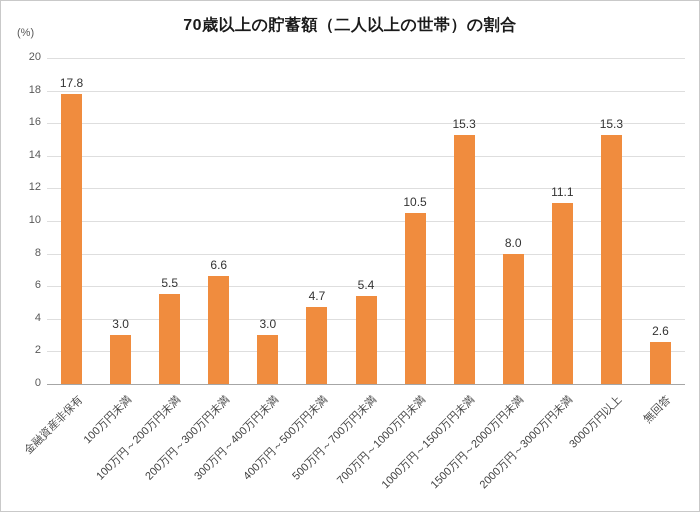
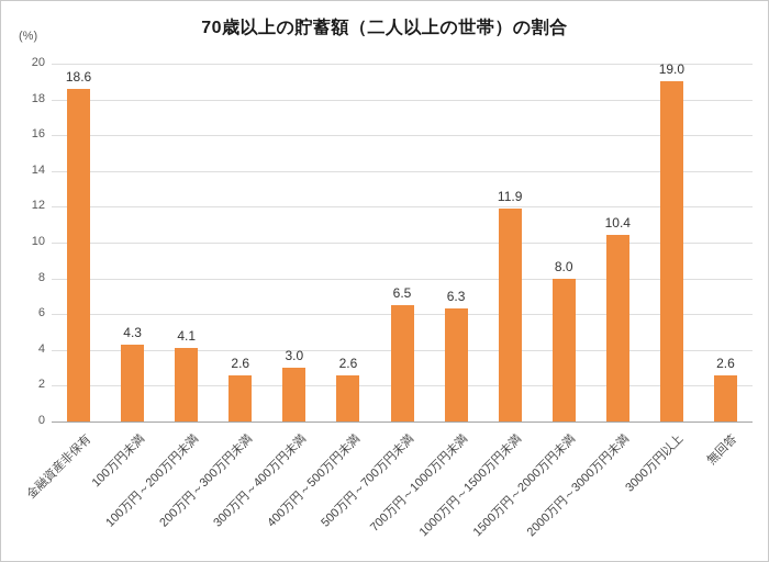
金融資産非保有: 17.8 -> 18.6
100万円未満: 3.0 -> 4.3
100万円～200万円未満: 5.5 -> 4.1
200万円～300万円未満: 6.6 -> 2.6
400万円～500万円未満: 4.7 -> 2.6
500万円～700万円未満: 5.4 -> 6.5
700万円～1000万円未満: 10.5 -> 6.3
1000万円～1500万円未満: 15.3 -> 11.9
2000万円～3000万円未満: 11.1 -> 10.4
3000万円以上: 15.3 -> 19.0
